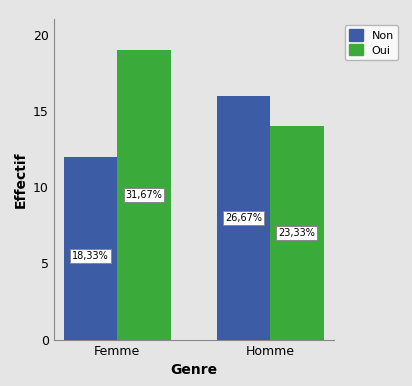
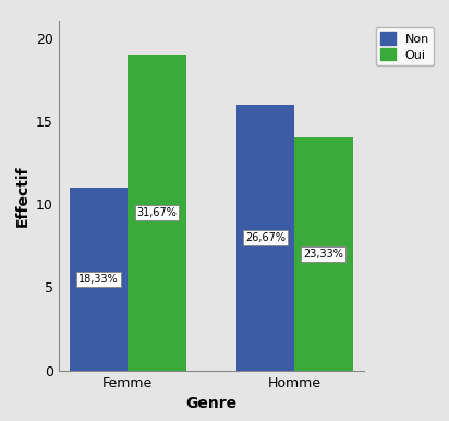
Non/Femme: 12 -> 11
